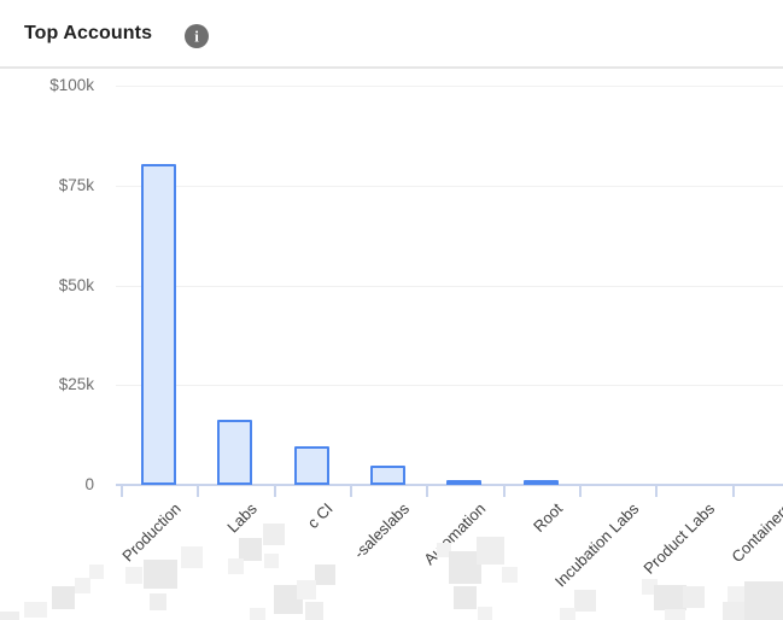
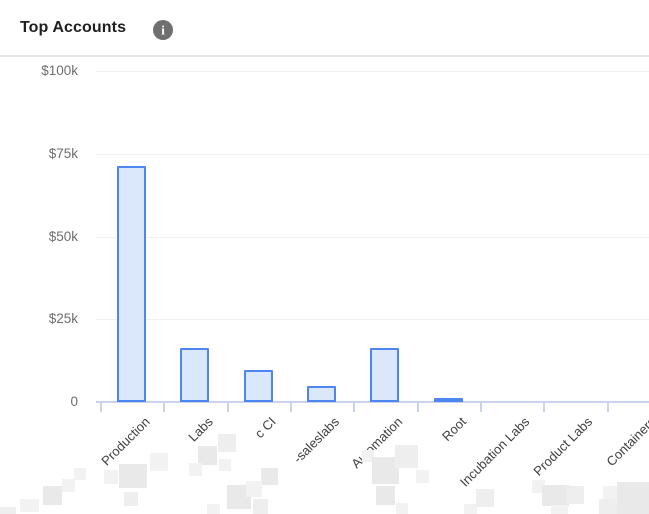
Production: $80k -> $71k
Automation: $1k -> $16k
